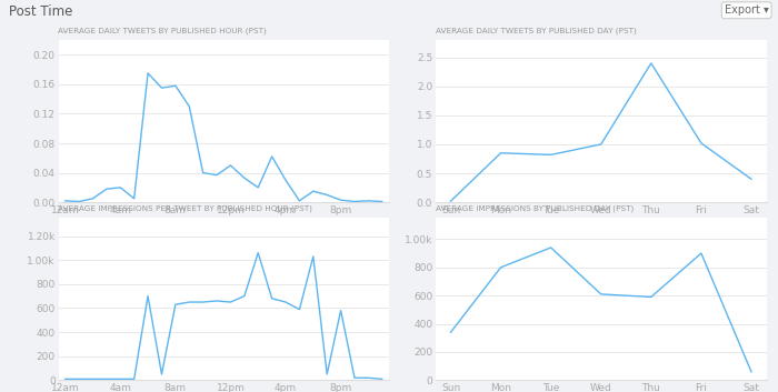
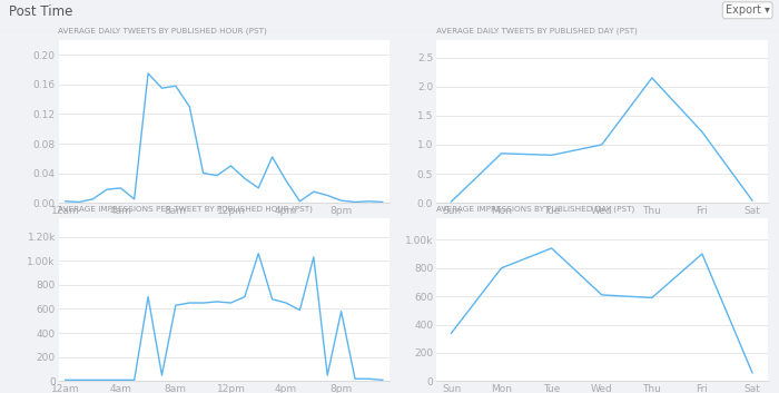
AVERAGE DAILY TWEETS BY PUBLISHED DAY (PST)/Thu: 2.40 -> 2.15
AVERAGE DAILY TWEETS BY PUBLISHED DAY (PST)/Fri: 1.02 -> 1.22
AVERAGE DAILY TWEETS BY PUBLISHED DAY (PST)/Sat: 0.40 -> 0.04
